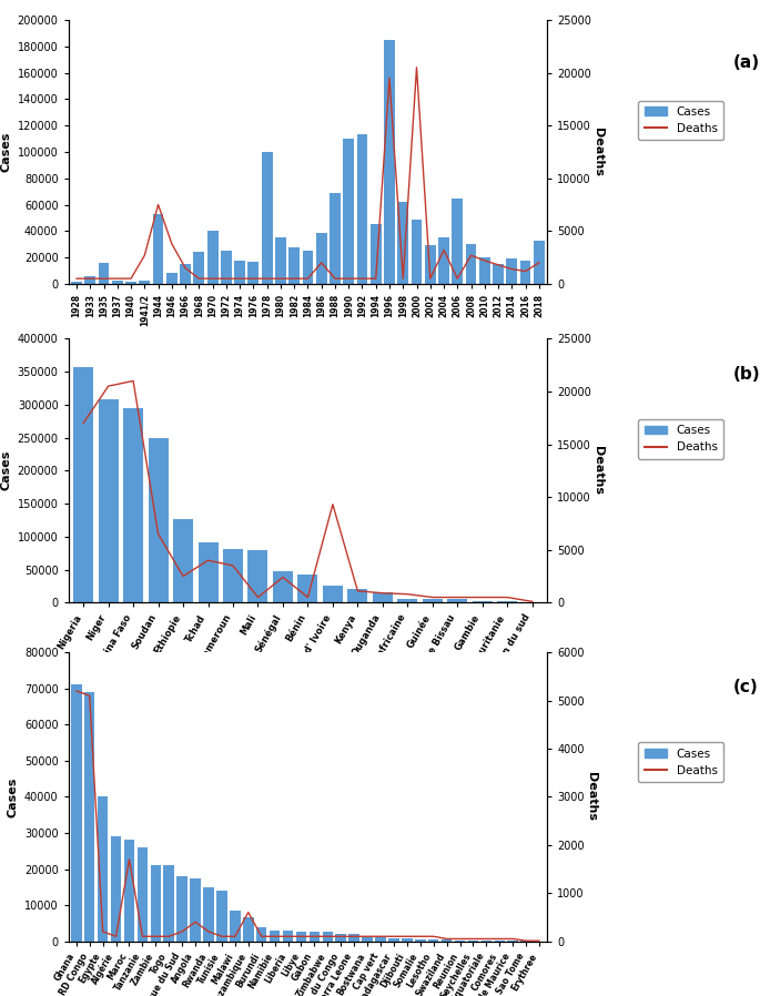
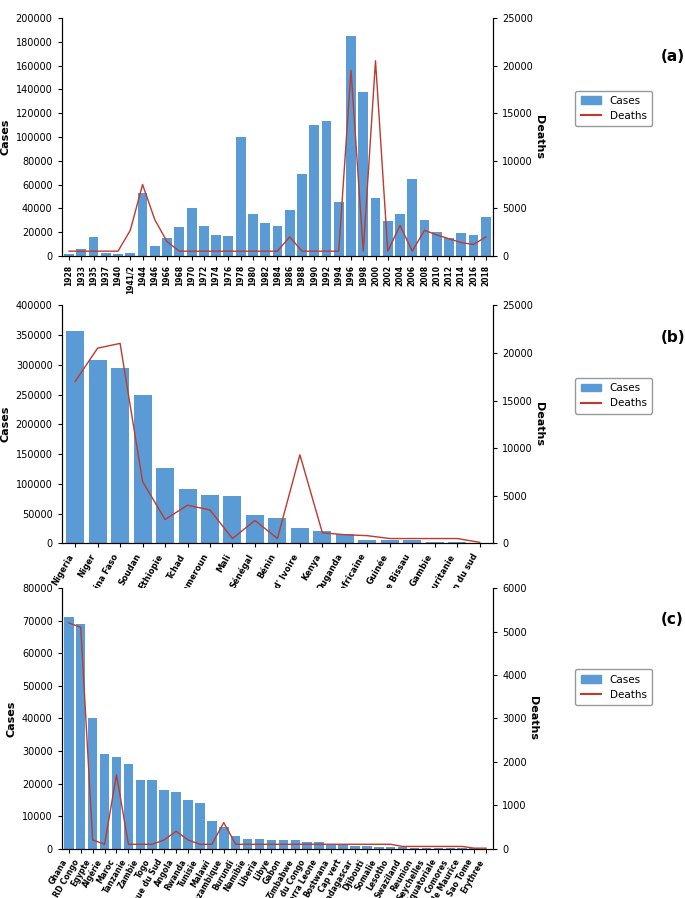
Cases/1998: 62000 -> 138000
